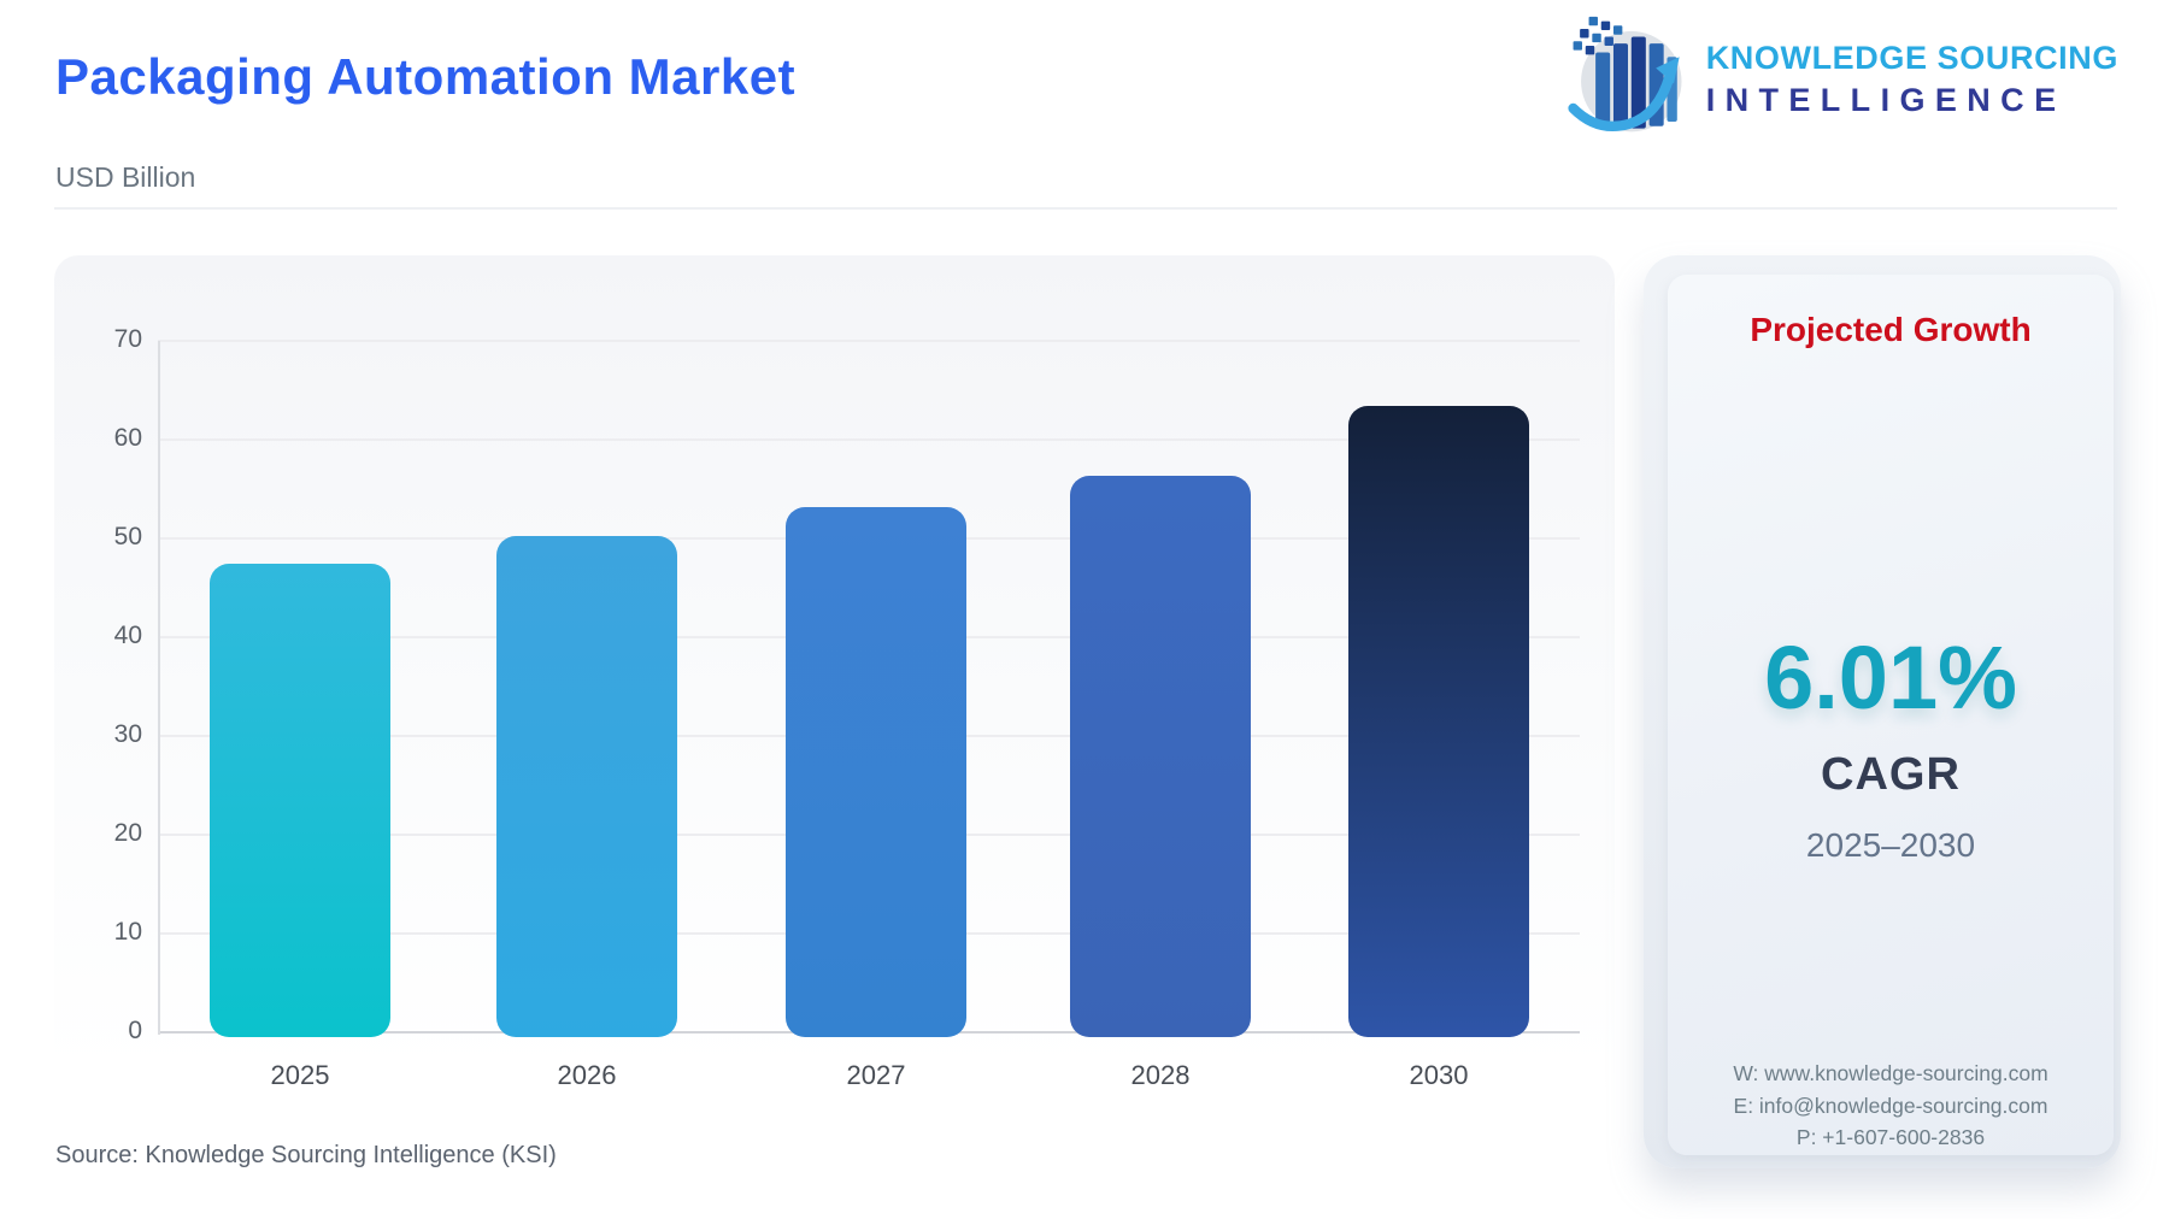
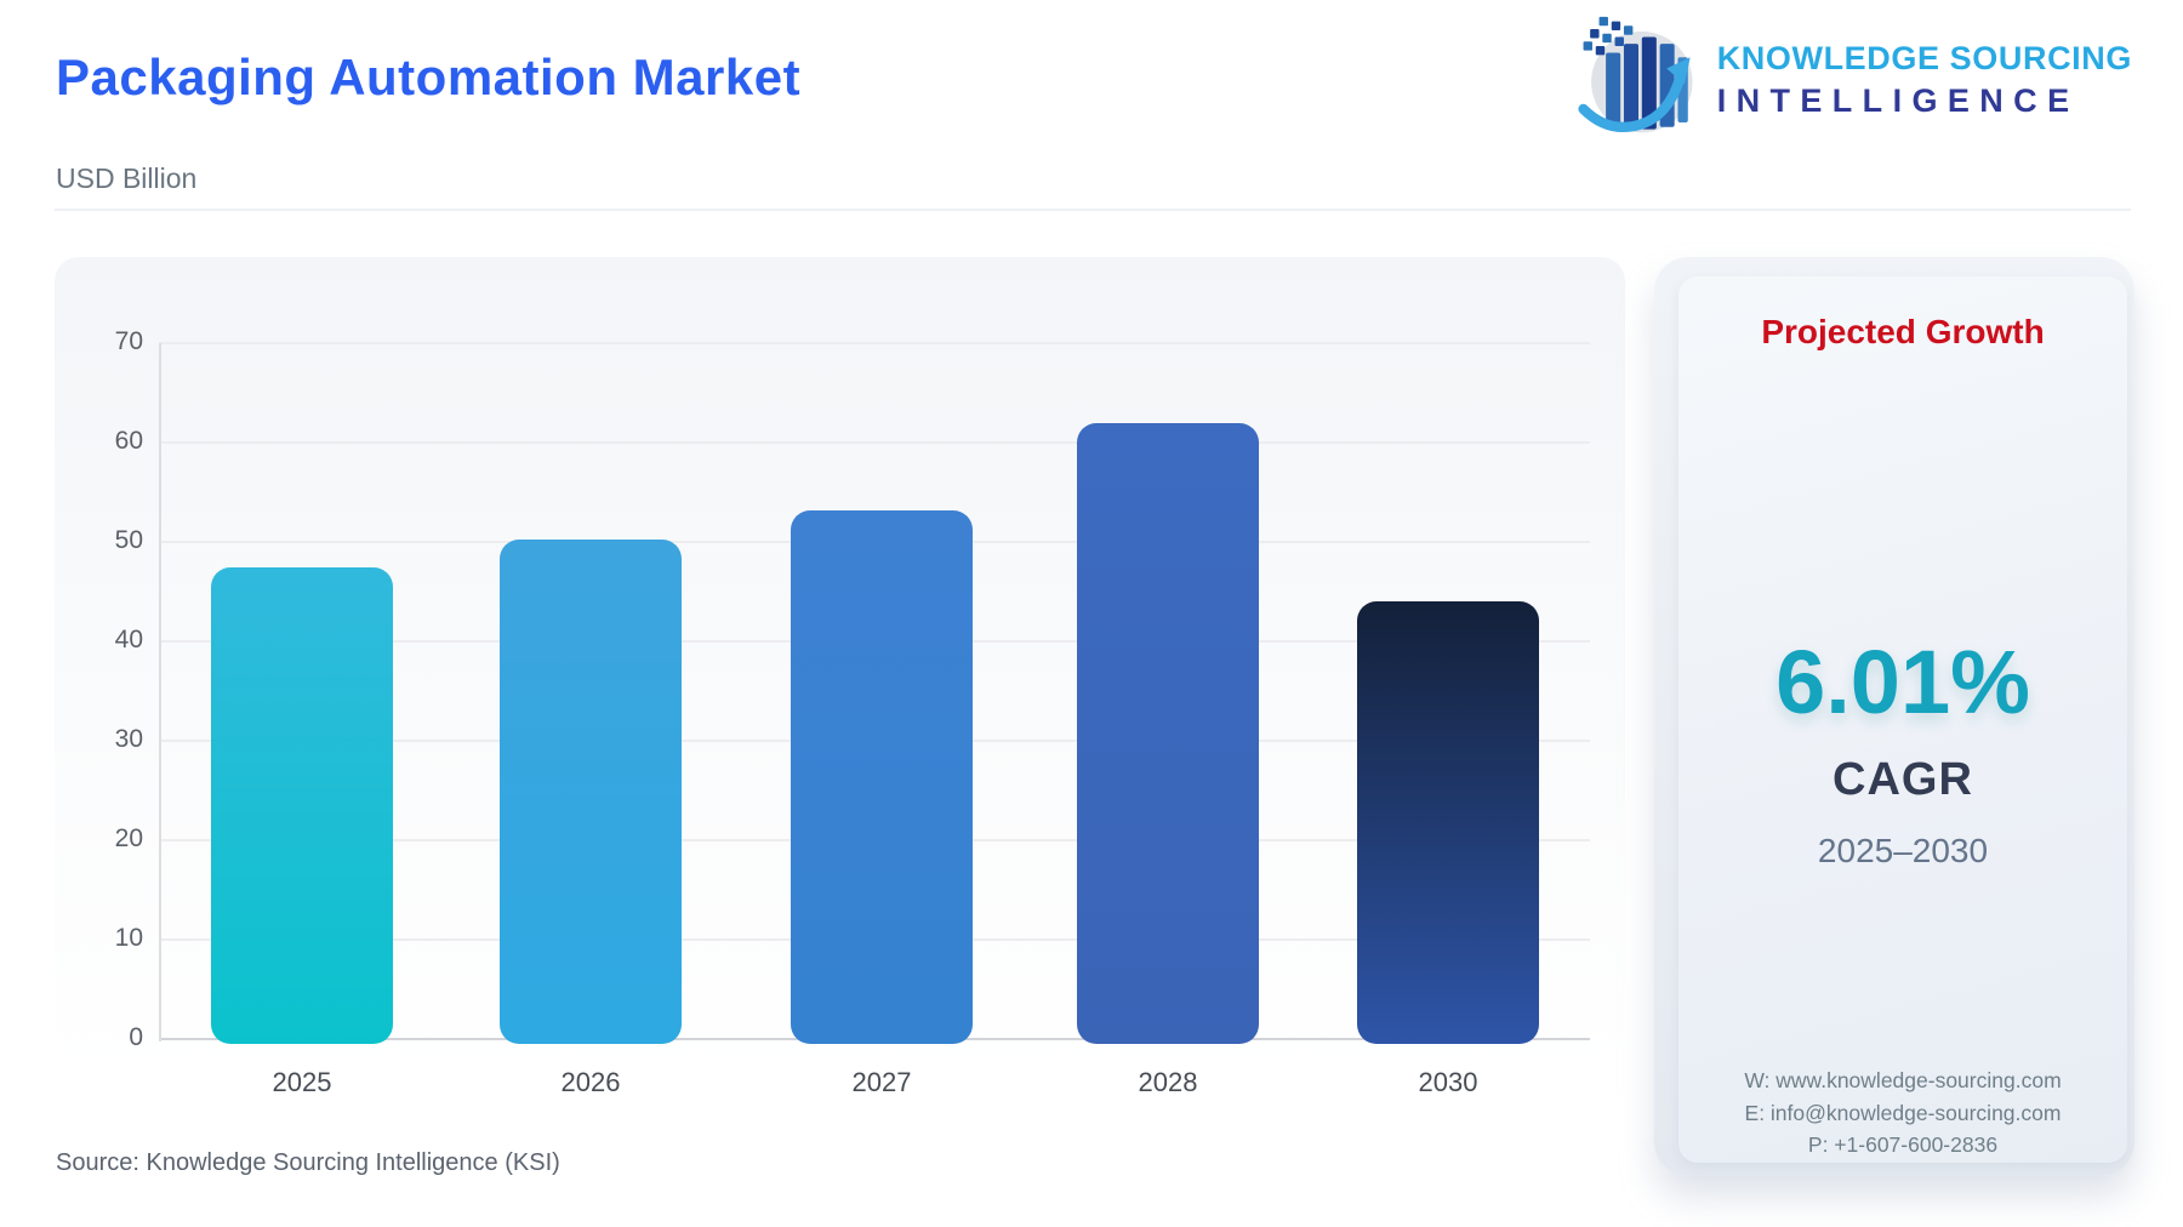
2028: 56 -> 62
2030: 63 -> 44
